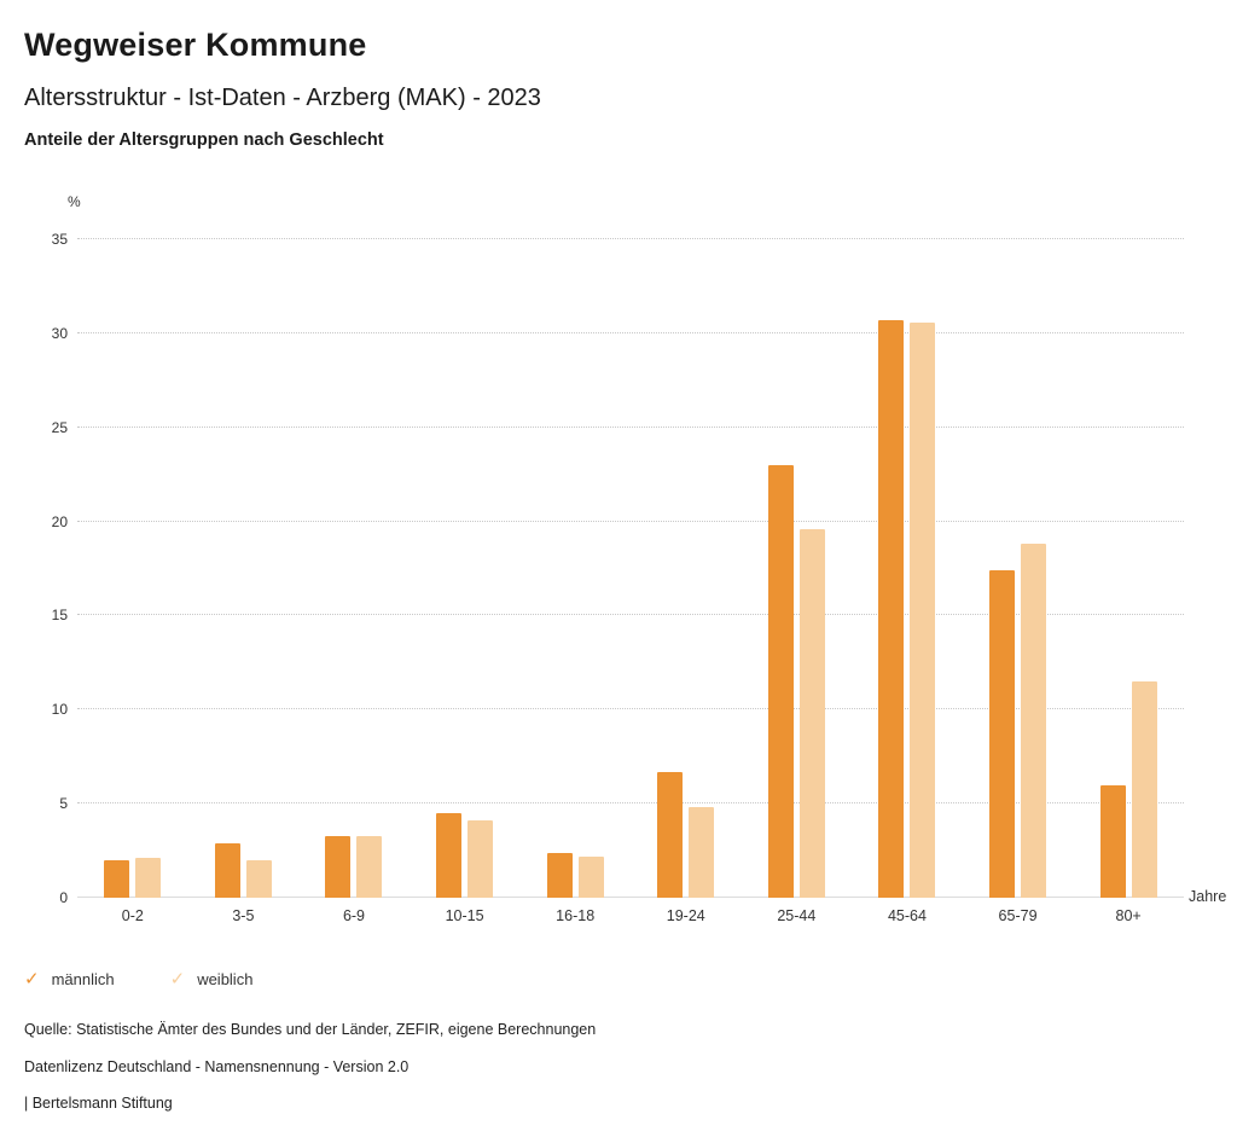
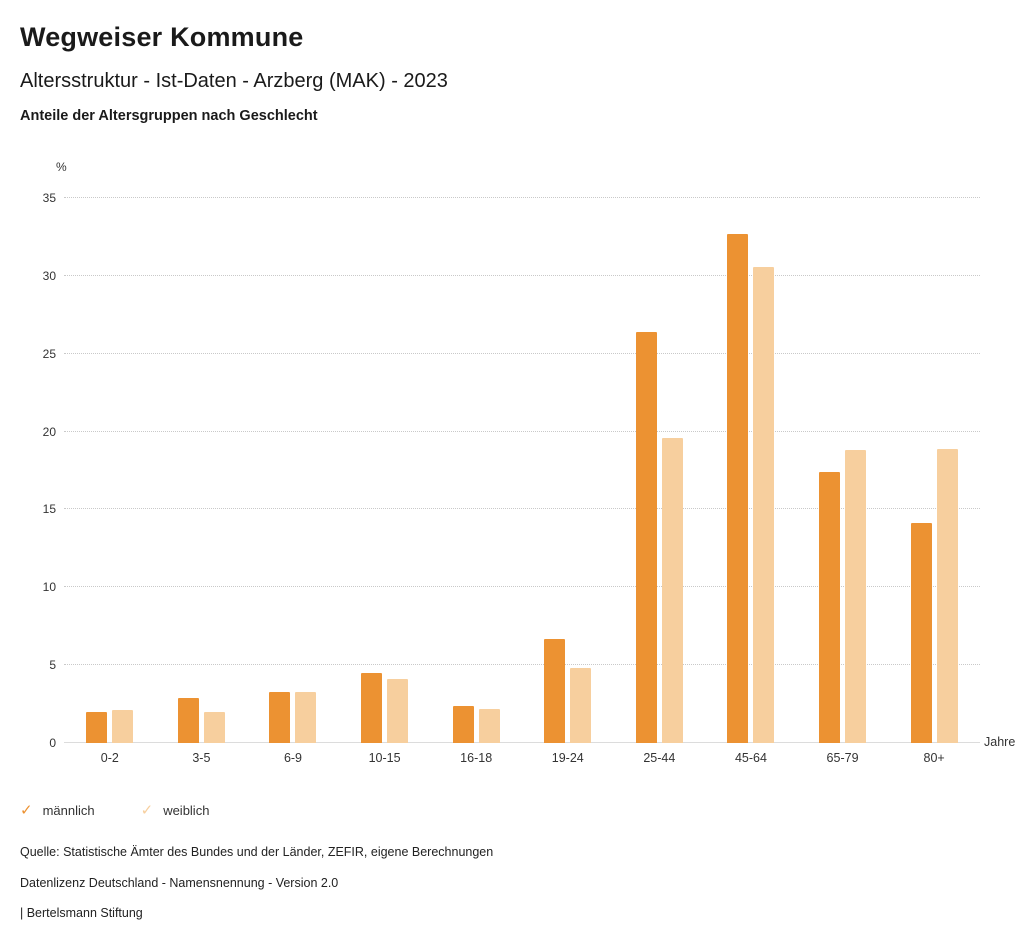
männlich/25-44: 23.0 -> 26.4
männlich/45-64: 30.7 -> 32.7
männlich/80+: 6.0 -> 14.1
weiblich/80+: 11.5 -> 18.9
